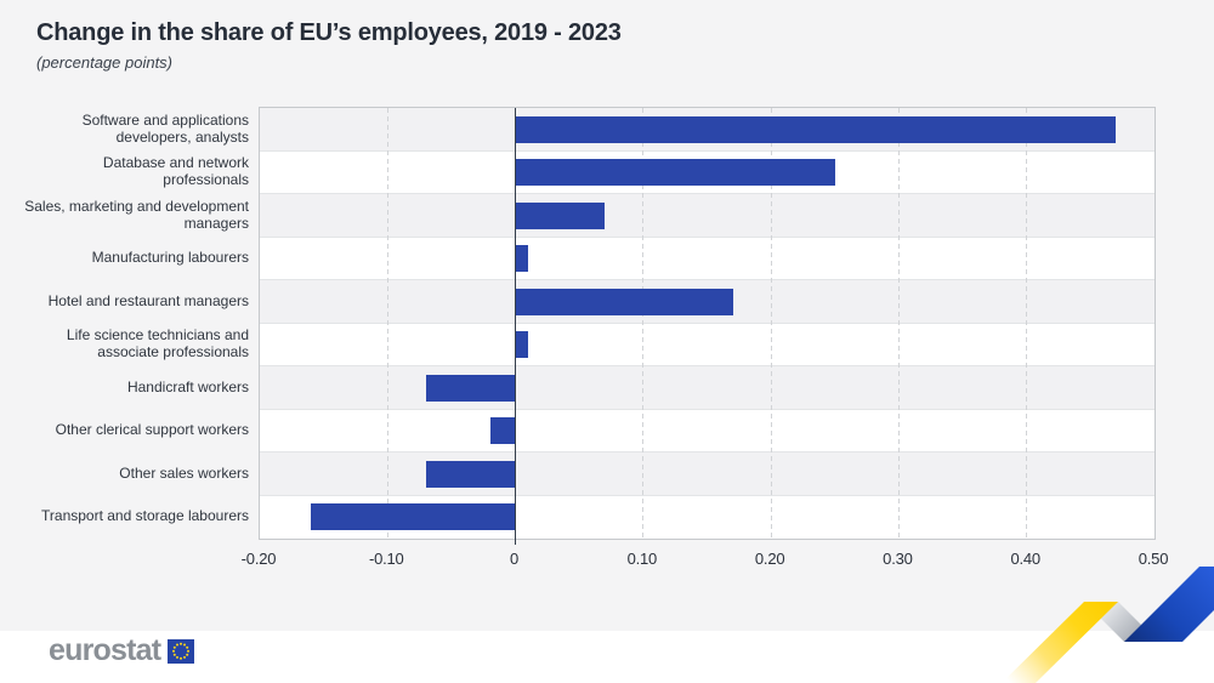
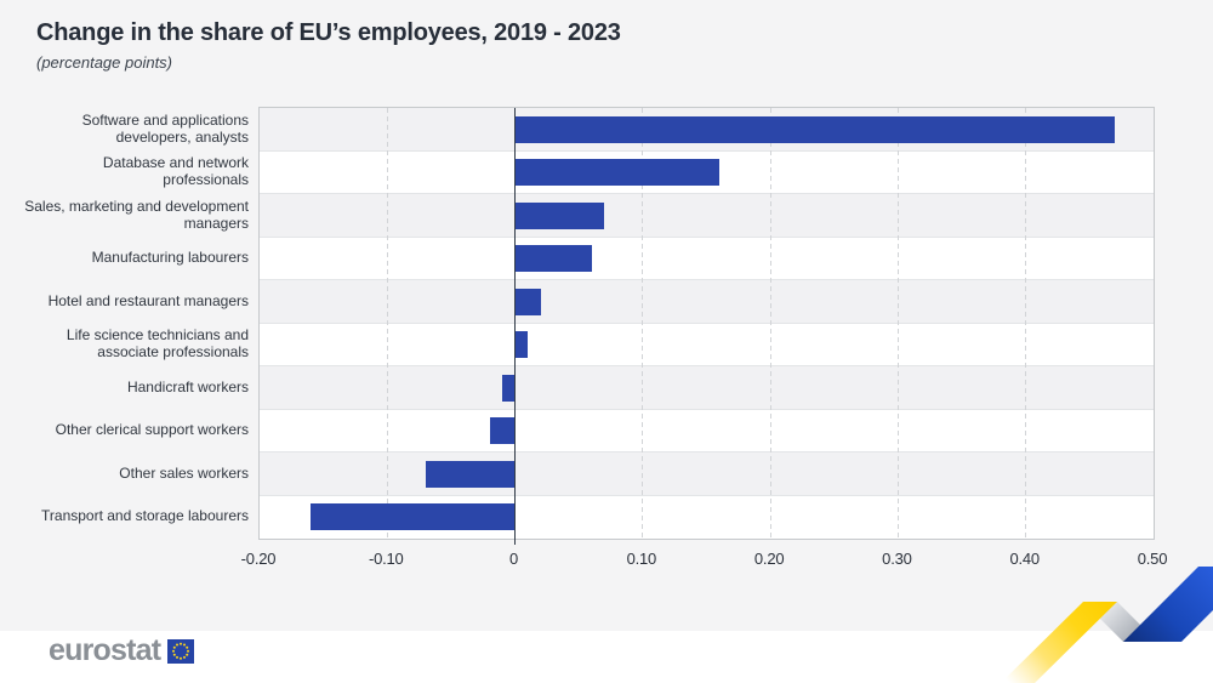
Database and network professionals: 0.25 -> 0.16
Manufacturing labourers: 0.01 -> 0.06
Hotel and restaurant managers: 0.17 -> 0.02
Handicraft workers: -0.07 -> -0.01
